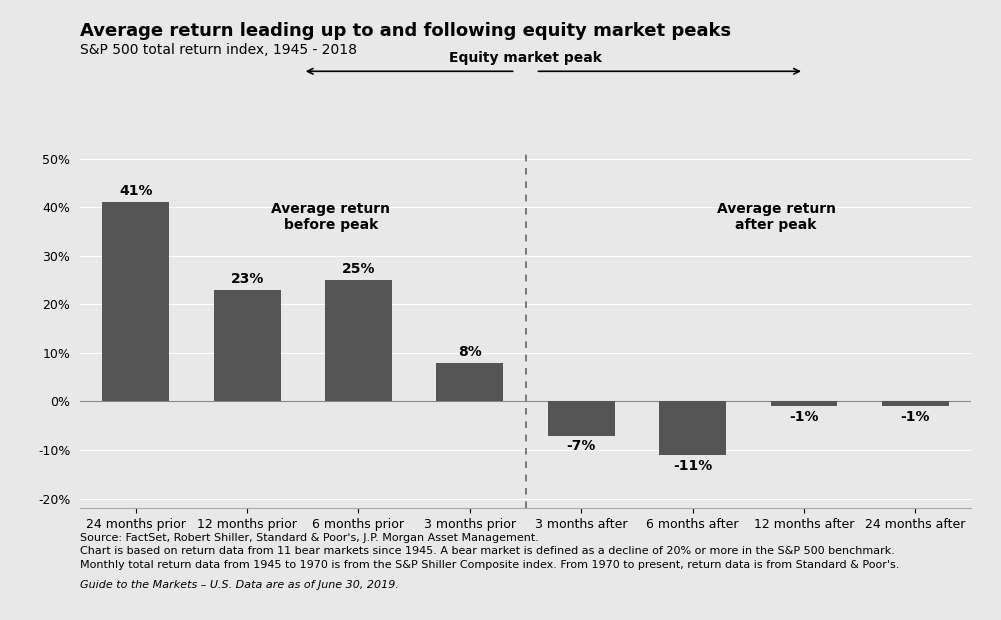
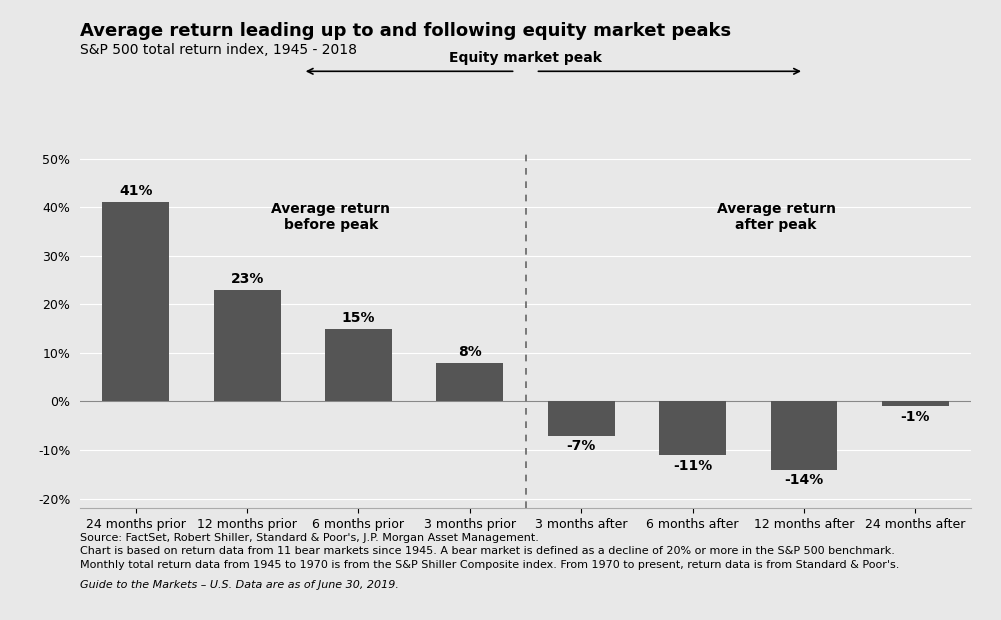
6 months prior: 25% -> 15%
12 months after: -1% -> -14%
